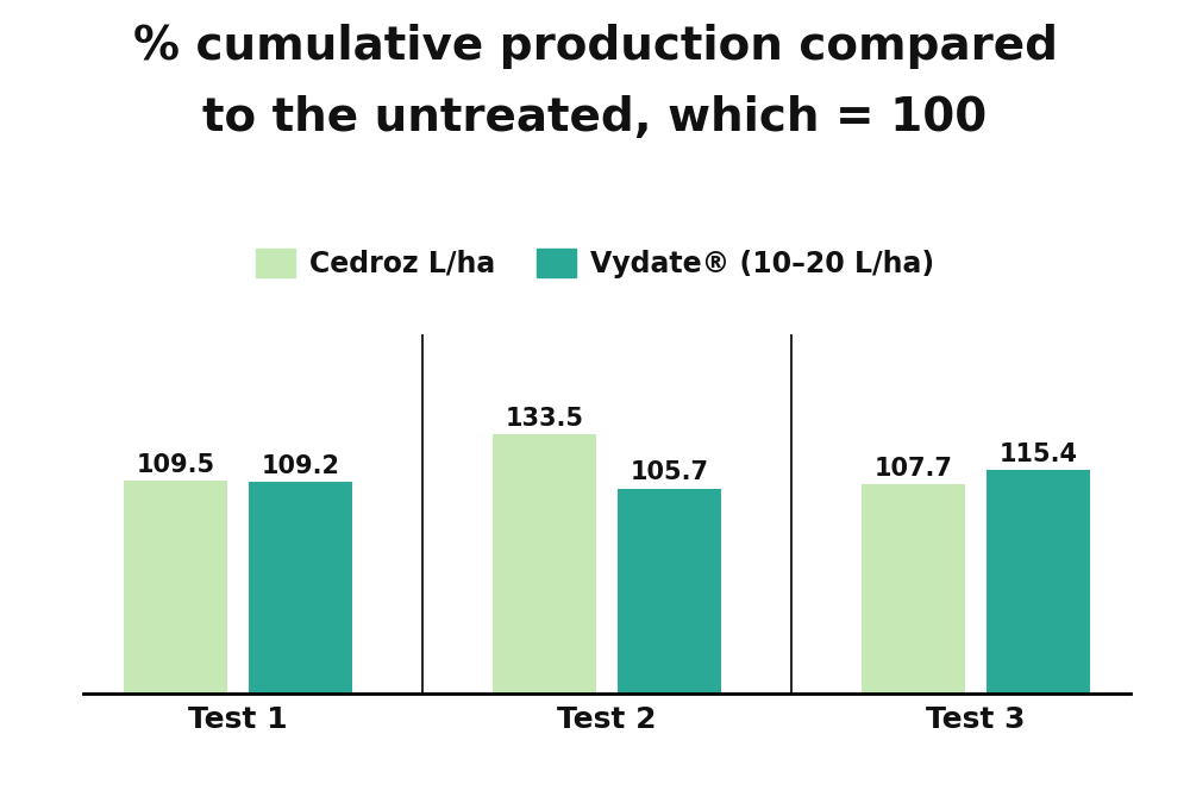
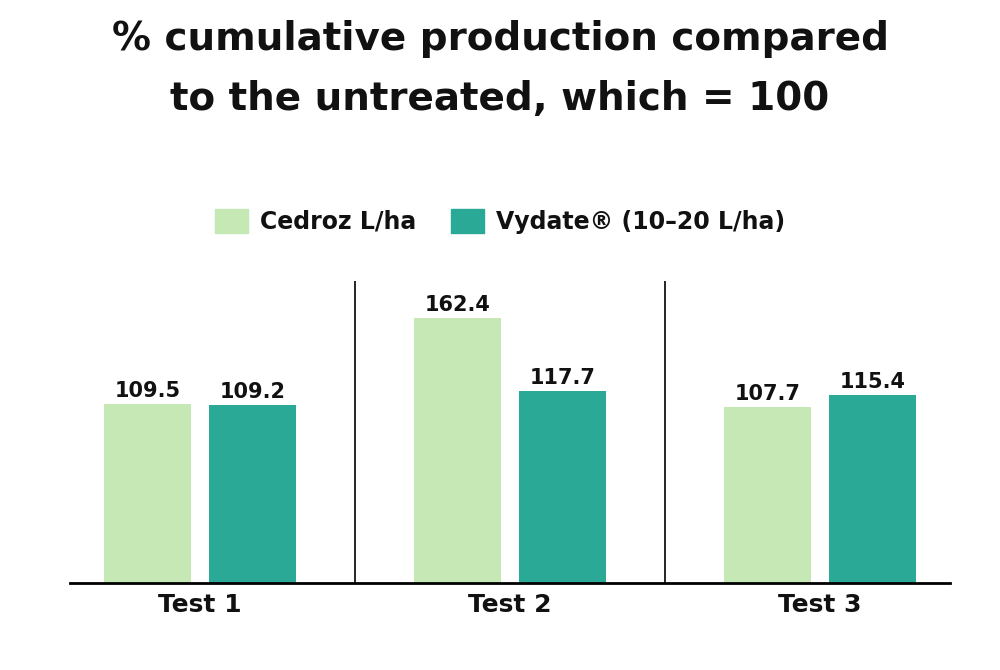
Cedroz L/ha/Test 2: 133.5 -> 162.4
Vydate® (10–20 L/ha)/Test 2: 105.7 -> 117.7
